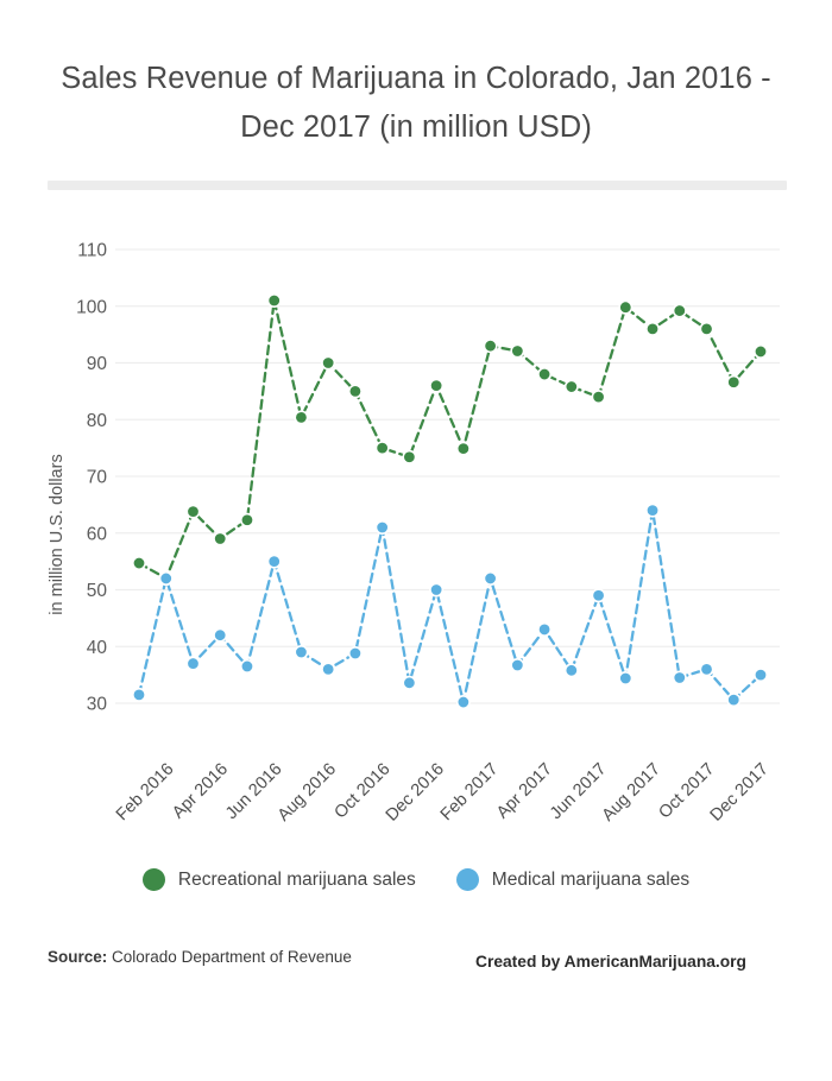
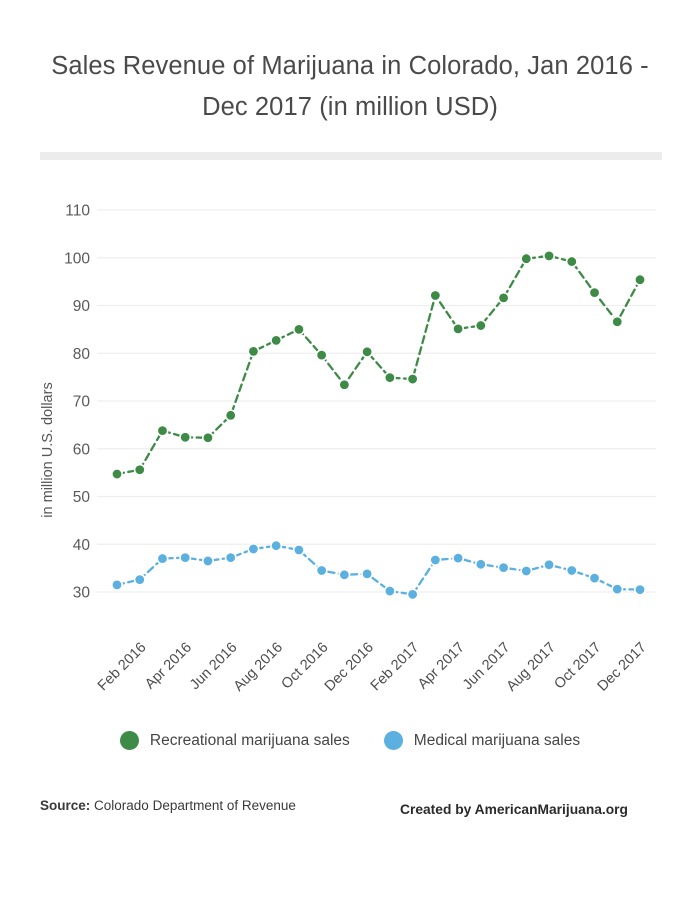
Recreational marijuana sales/Feb 2016: 52 -> 56
Medical marijuana sales/Feb 2016: 52 -> 33
Recreational marijuana sales/Apr 2016: 59 -> 62
Medical marijuana sales/Apr 2016: 42 -> 37
Recreational marijuana sales/Jun 2016: 101 -> 67
Medical marijuana sales/Jun 2016: 55 -> 37
Recreational marijuana sales/Aug 2016: 90 -> 83
Medical marijuana sales/Aug 2016: 36 -> 40
Recreational marijuana sales/Oct 2016: 75 -> 80
Medical marijuana sales/Oct 2016: 61 -> 34
Recreational marijuana sales/Dec 2016: 86 -> 80
Medical marijuana sales/Dec 2016: 50 -> 34
Recreational marijuana sales/Feb 2017: 93 -> 75
Medical marijuana sales/Feb 2017: 52 -> 30
Recreational marijuana sales/Apr 2017: 88 -> 85
Medical marijuana sales/Apr 2017: 43 -> 37
Recreational marijuana sales/Jun 2017: 84 -> 92
Medical marijuana sales/Jun 2017: 49 -> 35
Recreational marijuana sales/Aug 2017: 96 -> 100
Medical marijuana sales/Aug 2017: 64 -> 36
Recreational marijuana sales/Oct 2017: 96 -> 93
Medical marijuana sales/Oct 2017: 36 -> 33
Recreational marijuana sales/Dec 2017: 92 -> 95
Medical marijuana sales/Dec 2017: 35 -> 30
